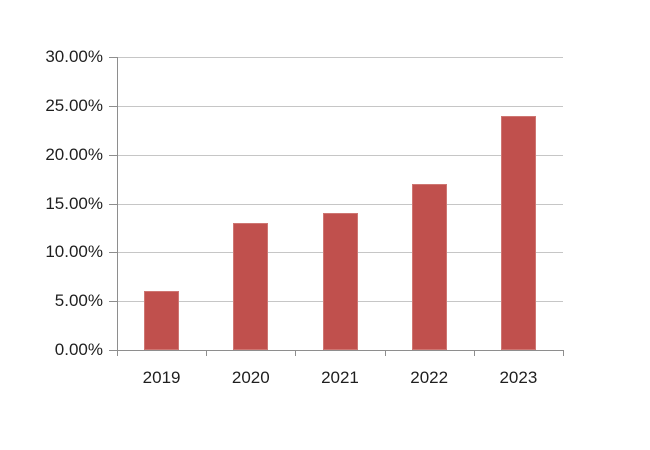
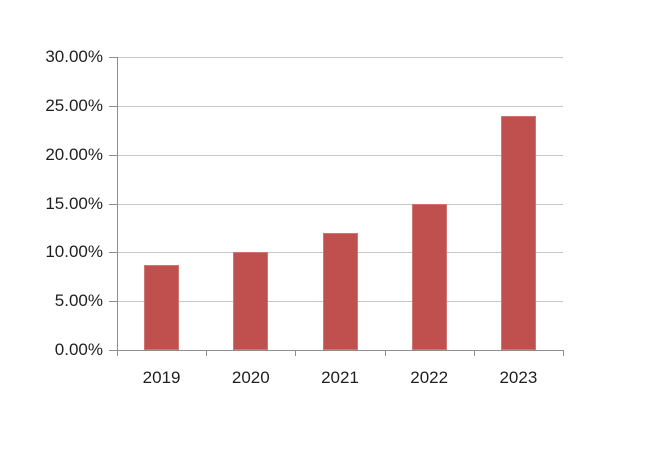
2019: 6% -> 9%
2020: 13% -> 10%
2021: 14% -> 12%
2022: 17% -> 15%
